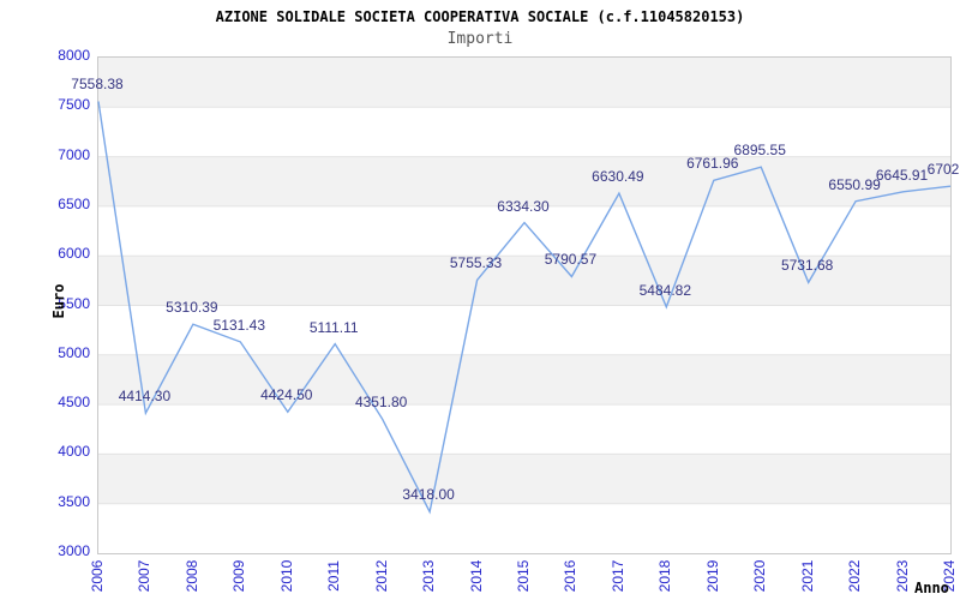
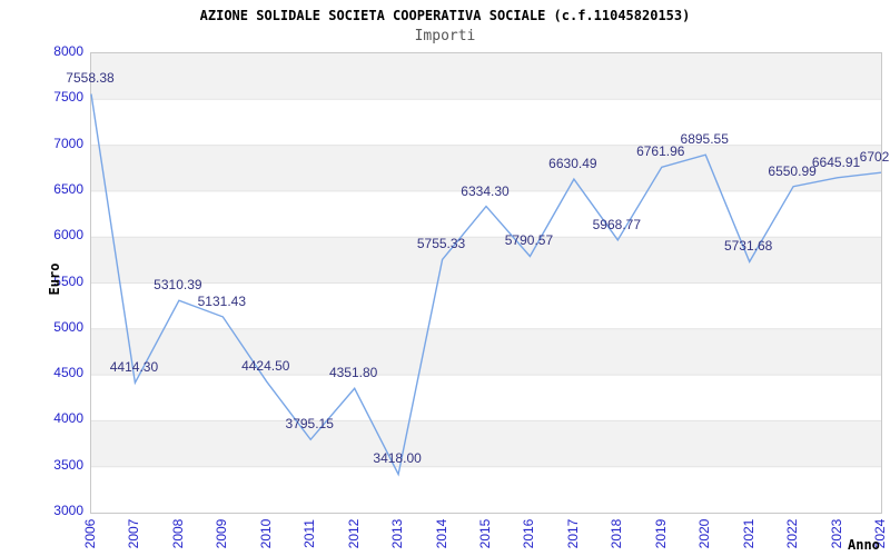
2011: 5111.11 -> 3795.15
2018: 5484.82 -> 5968.77
